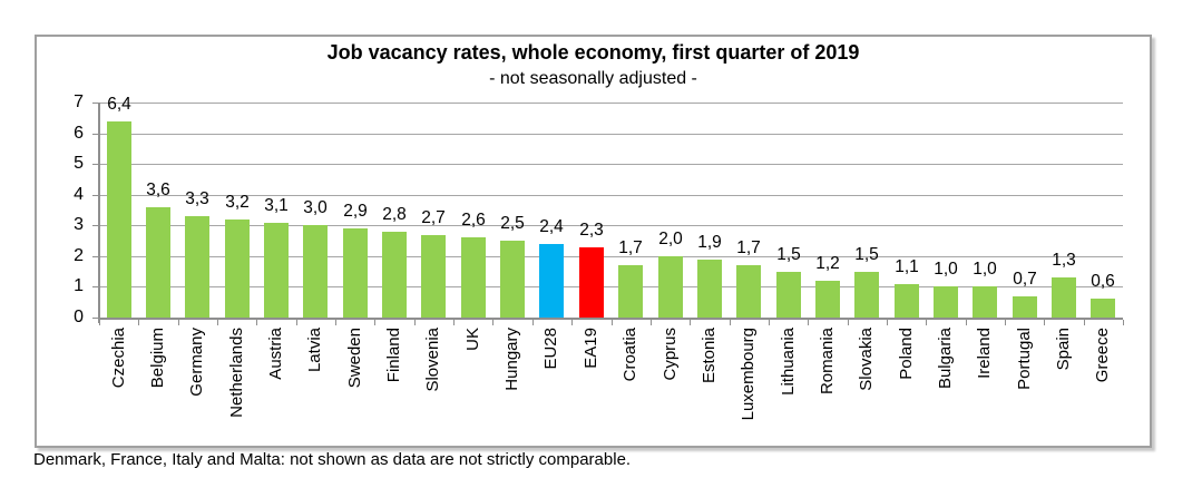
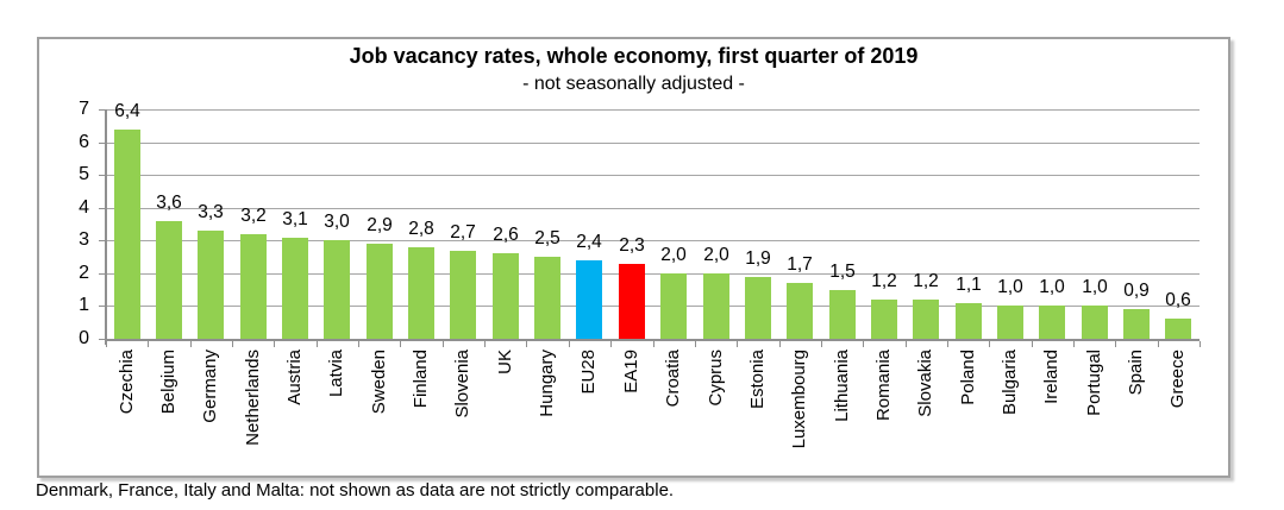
Croatia: 1,7 -> 2,0
Slovakia: 1,5 -> 1,2
Portugal: 0,7 -> 1,0
Spain: 1,3 -> 0,9
